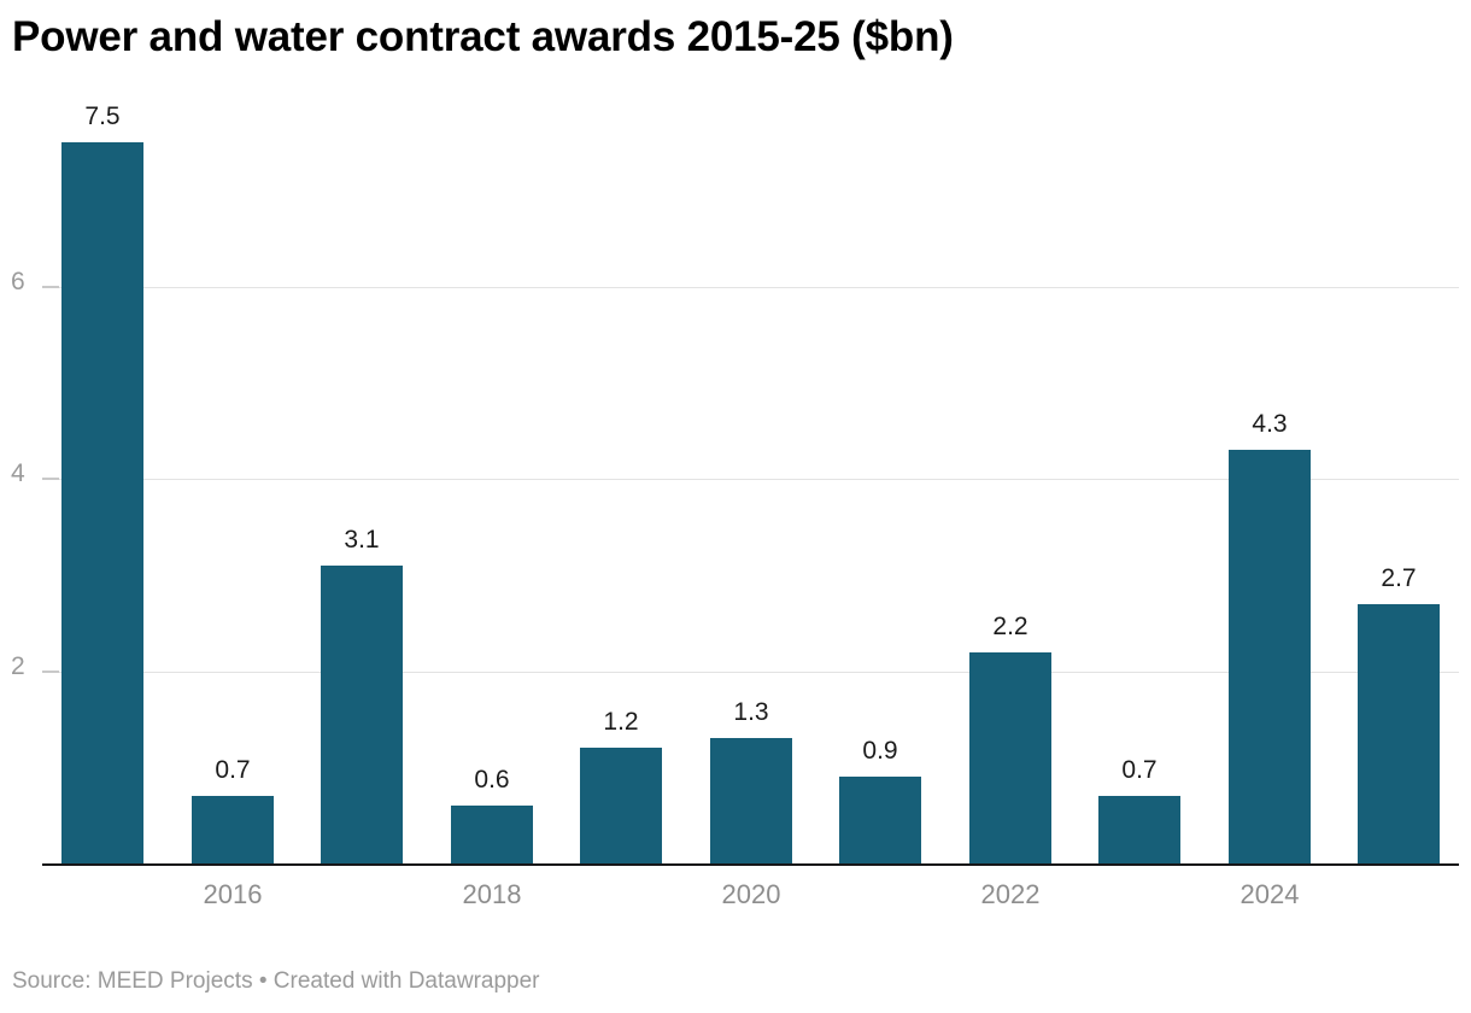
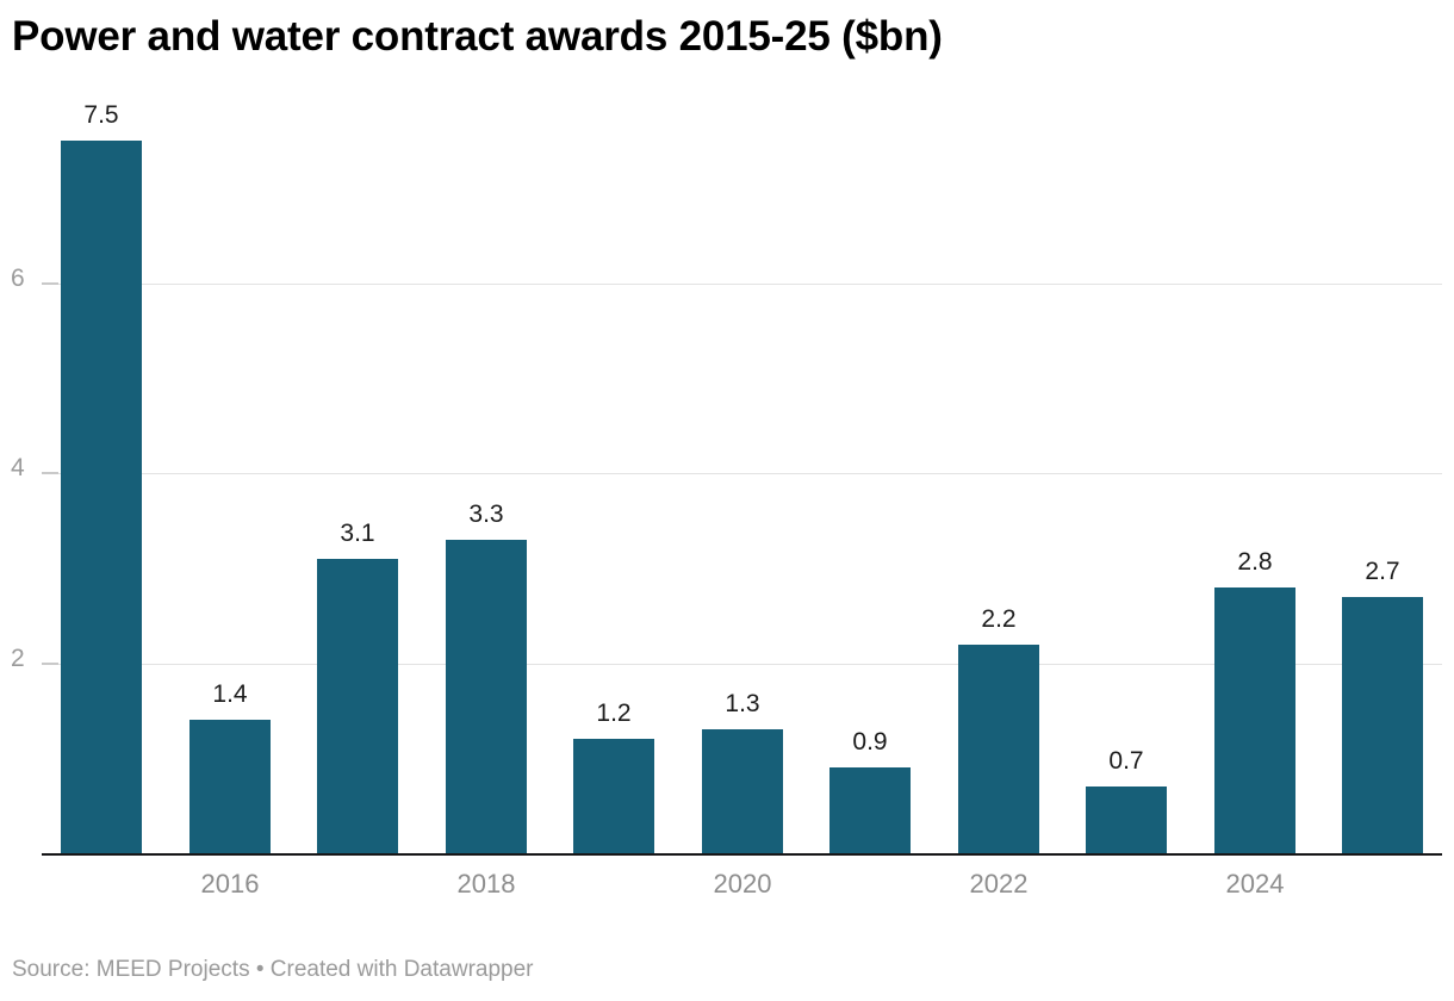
2016: 0.7 -> 1.4
2018: 0.6 -> 3.3
2024: 4.3 -> 2.8
